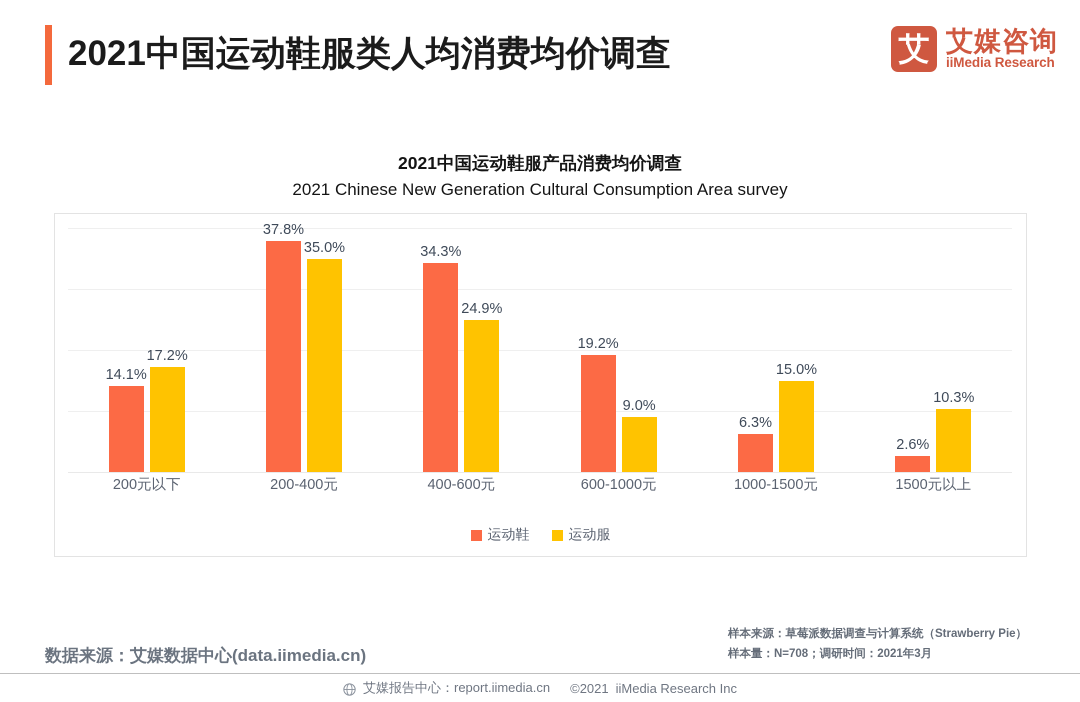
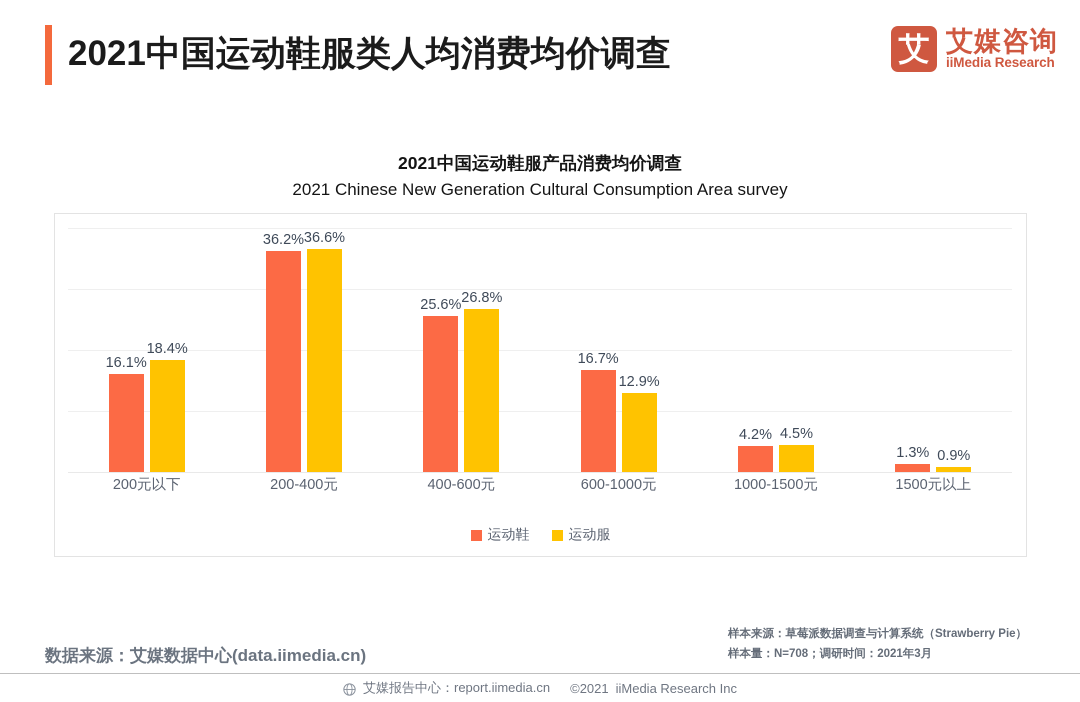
运动鞋/200元以下: 14.1% -> 16.1%
运动服/200元以下: 17.2% -> 18.4%
运动鞋/200-400元: 37.8% -> 36.2%
运动服/200-400元: 35.0% -> 36.6%
运动鞋/400-600元: 34.3% -> 25.6%
运动服/400-600元: 24.9% -> 26.8%
运动鞋/600-1000元: 19.2% -> 16.7%
运动服/600-1000元: 9.0% -> 12.9%
运动鞋/1000-1500元: 6.3% -> 4.2%
运动服/1000-1500元: 15.0% -> 4.5%
运动鞋/1500元以上: 2.6% -> 1.3%
运动服/1500元以上: 10.3% -> 0.9%
